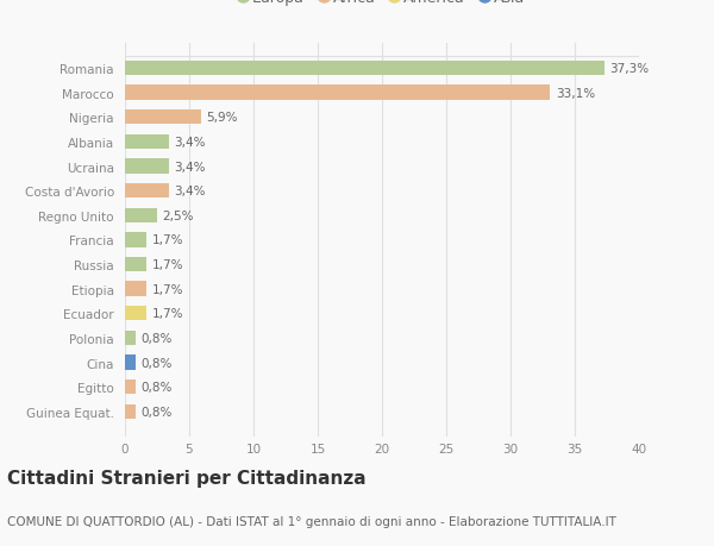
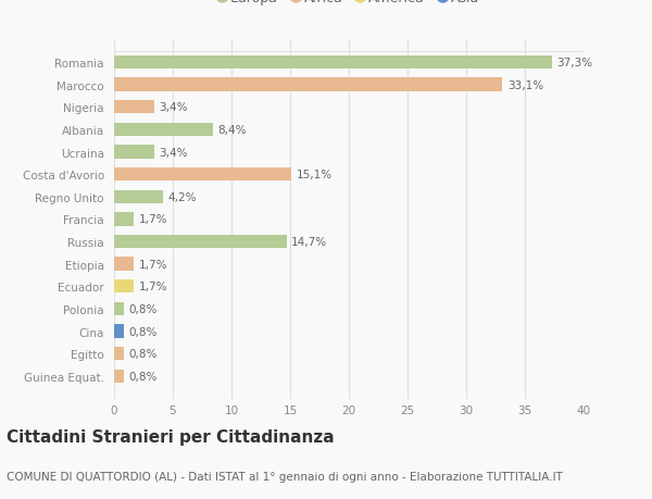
Nigeria: 5,9% -> 3,4%
Albania: 3,4% -> 8,4%
Costa d'Avorio: 3,4% -> 15,1%
Regno Unito: 2,5% -> 4,2%
Russia: 1,7% -> 14,7%
